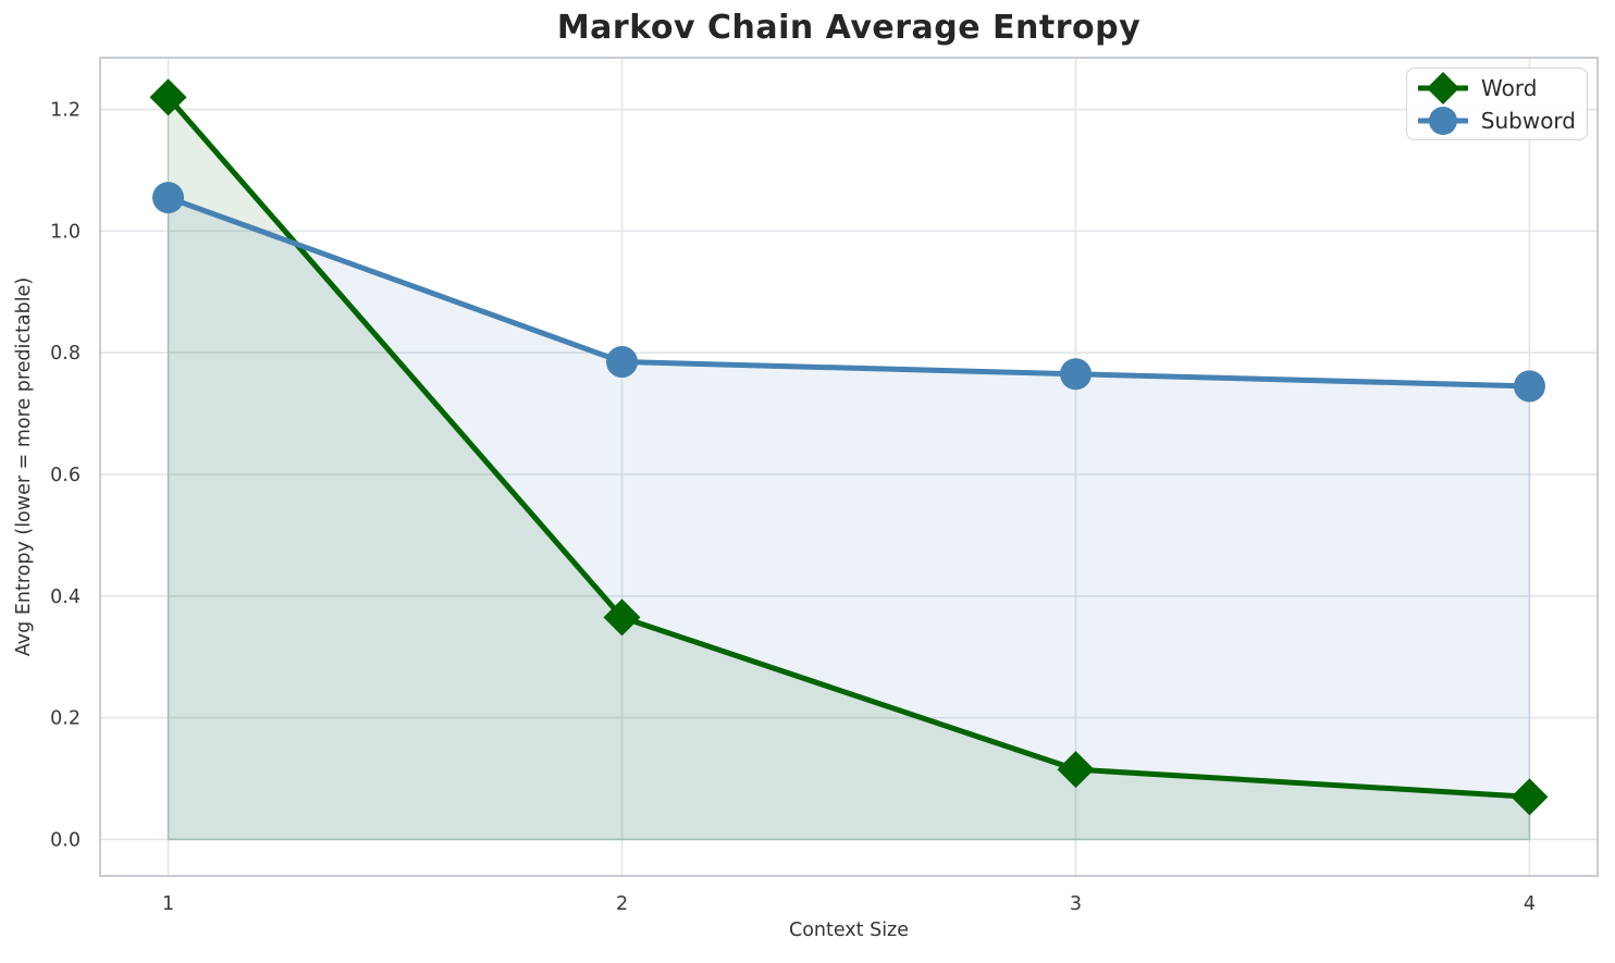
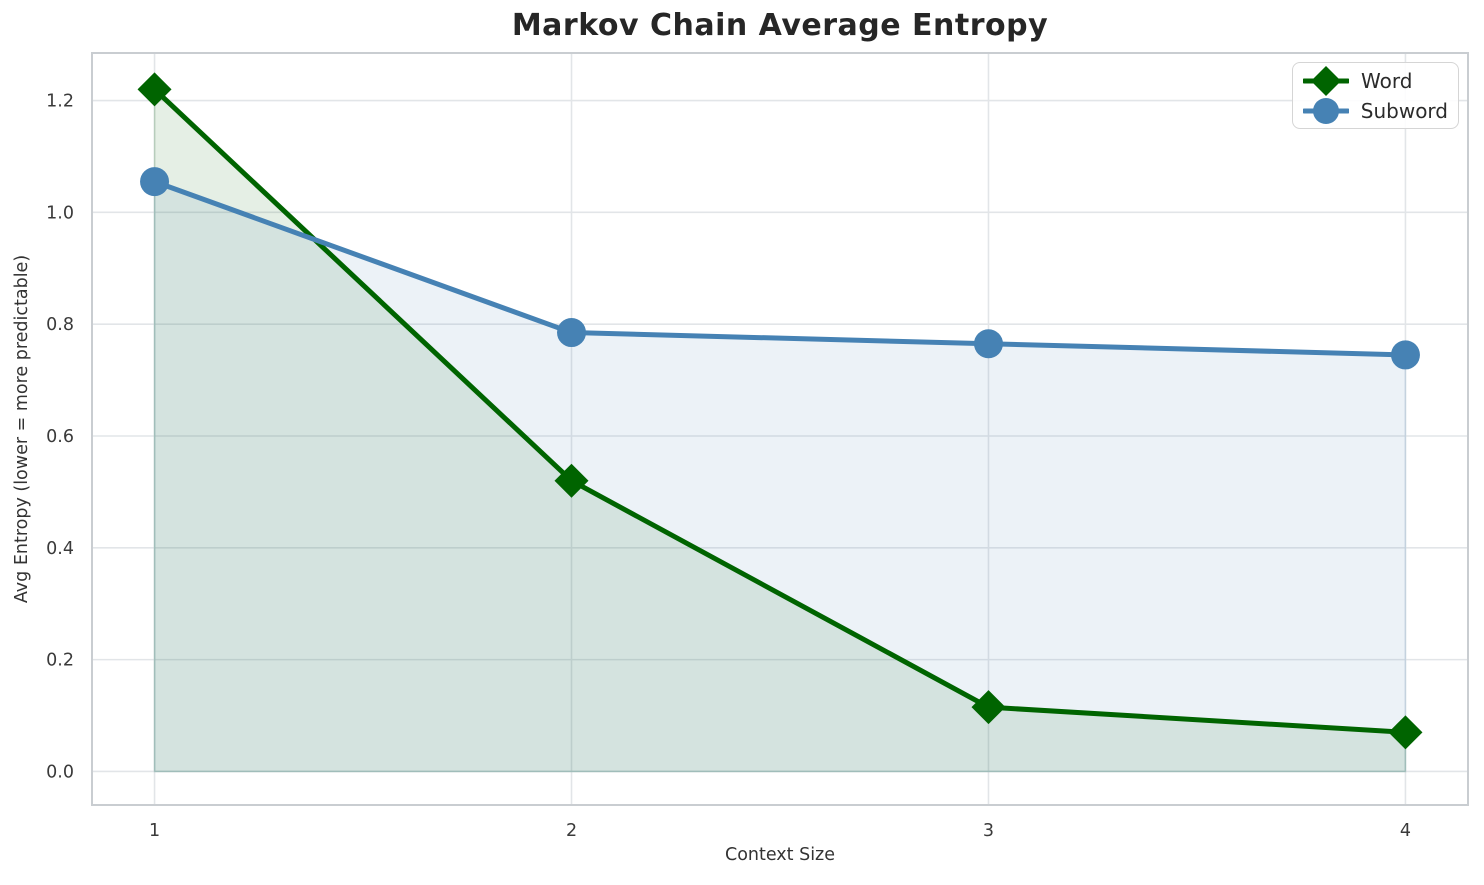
Word/2: 0.36 -> 0.52
